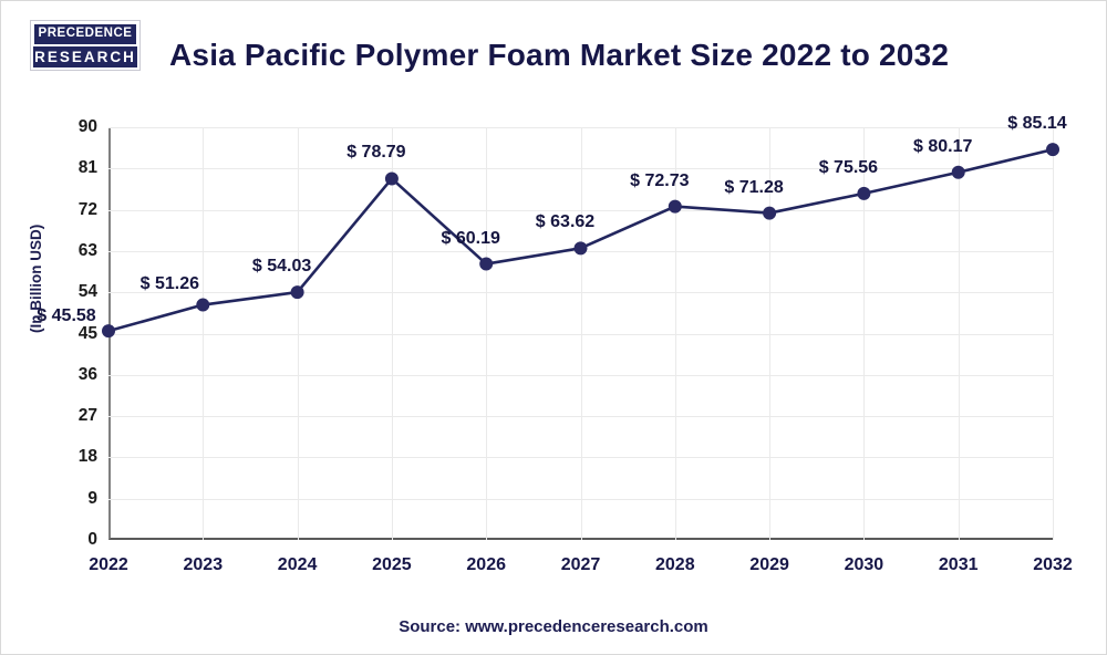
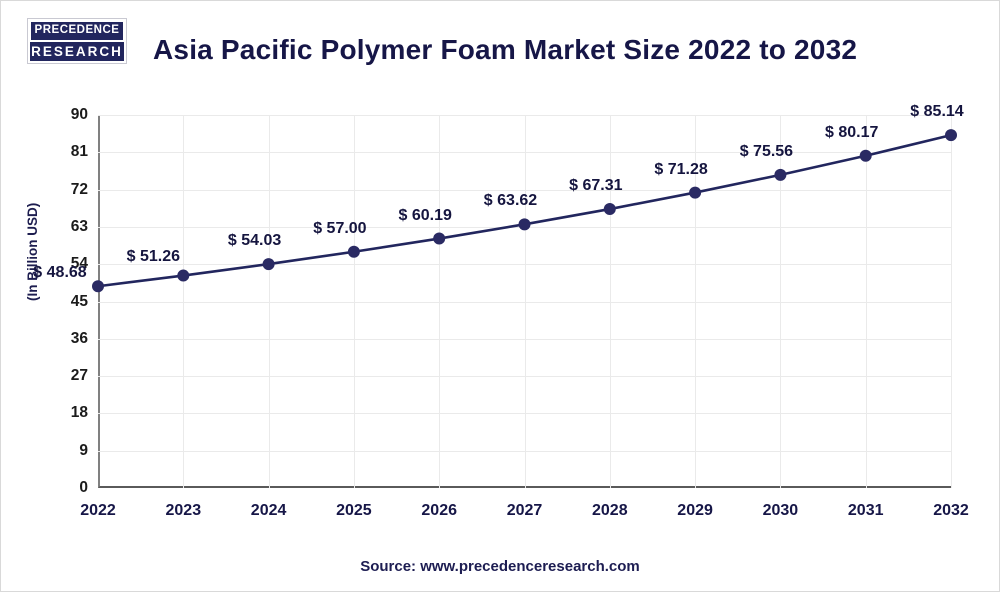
2022: 45.58 -> 48.68
2025: 78.79 -> 57.00
2028: 72.73 -> 67.31
